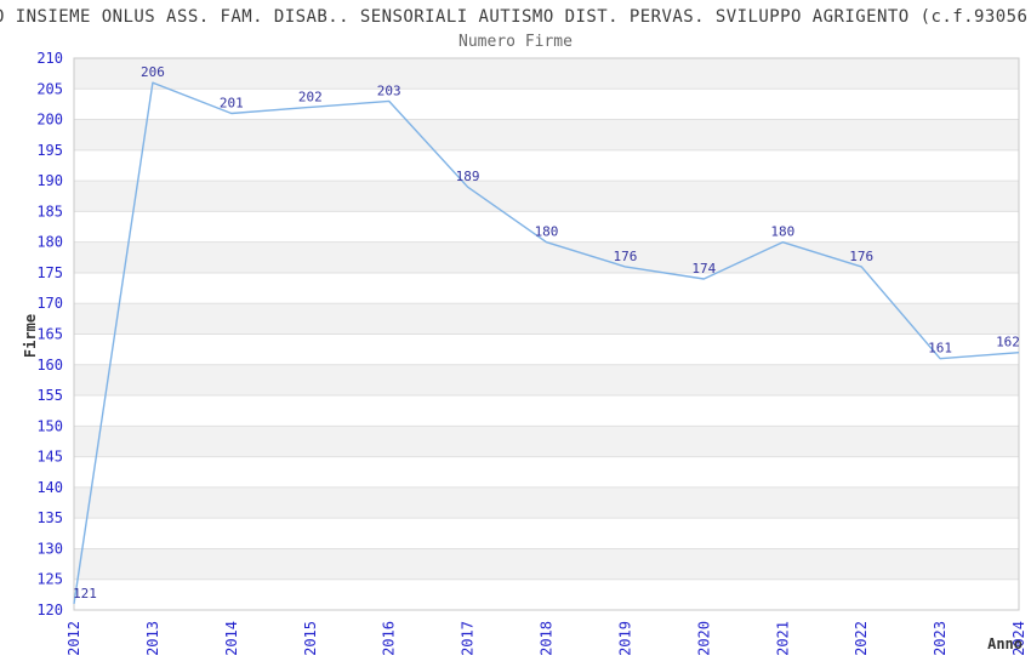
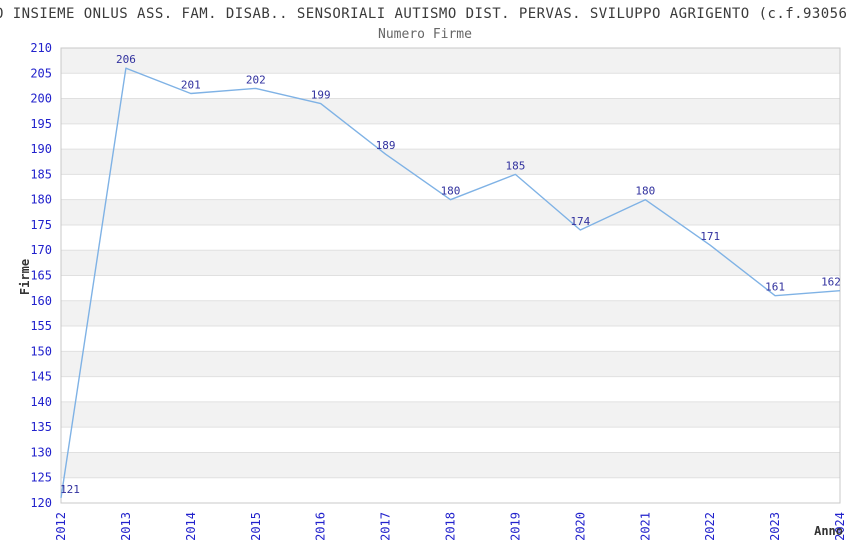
2016: 203 -> 199
2019: 176 -> 185
2022: 176 -> 171
